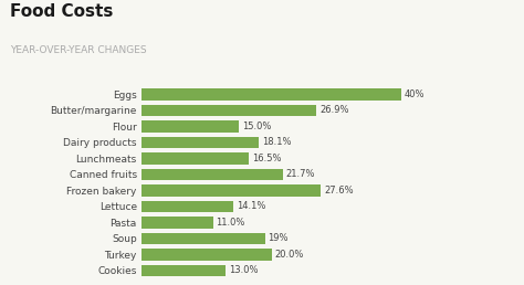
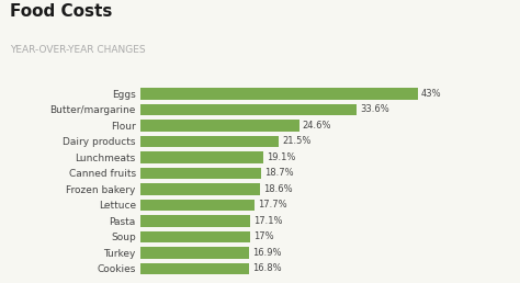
Eggs: 40% -> 43%
Butter/margarine: 26.9% -> 33.6%
Flour: 15.0% -> 24.6%
Dairy products: 18.1% -> 21.5%
Lunchmeats: 16.5% -> 19.1%
Canned fruits: 21.7% -> 18.7%
Frozen bakery: 27.6% -> 18.6%
Lettuce: 14.1% -> 17.7%
Pasta: 11.0% -> 17.1%
Soup: 19% -> 17%
Turkey: 20.0% -> 16.9%
Cookies: 13.0% -> 16.8%
